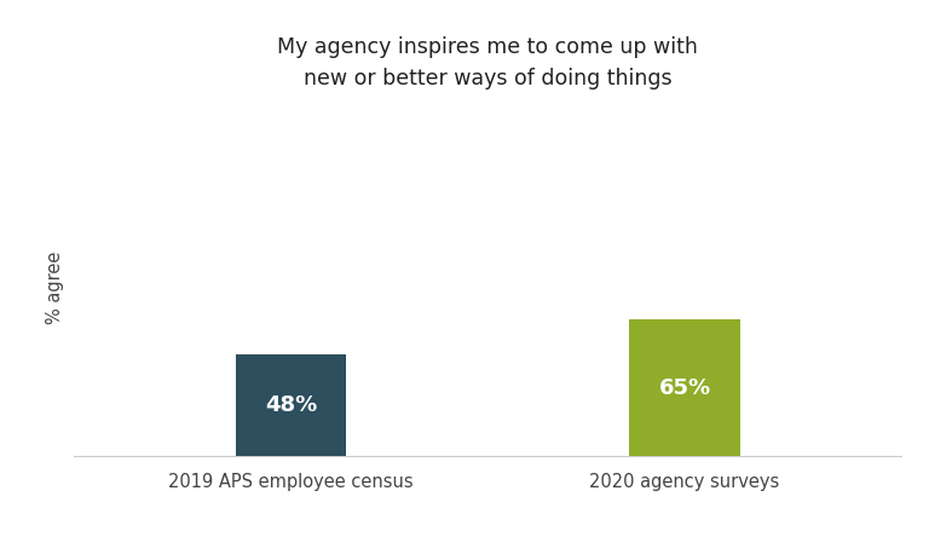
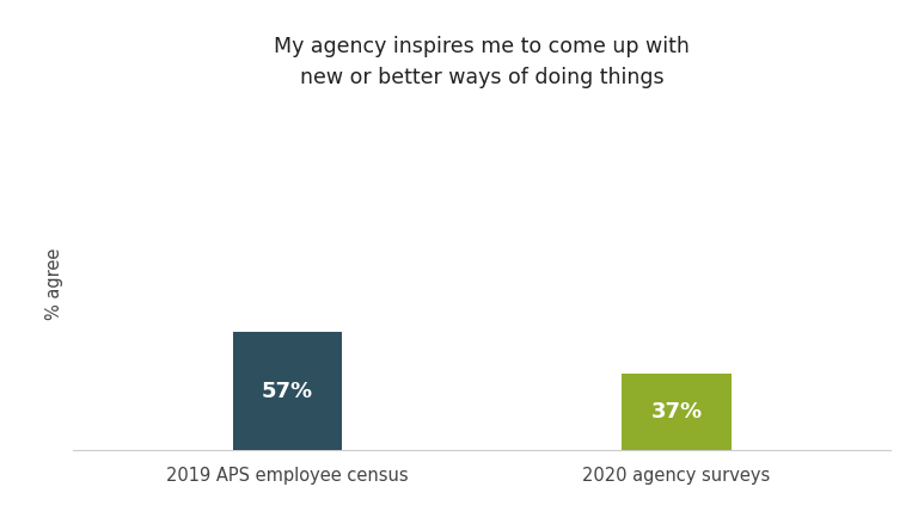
2019 APS employee census: 48% -> 57%
2020 agency surveys: 65% -> 37%
